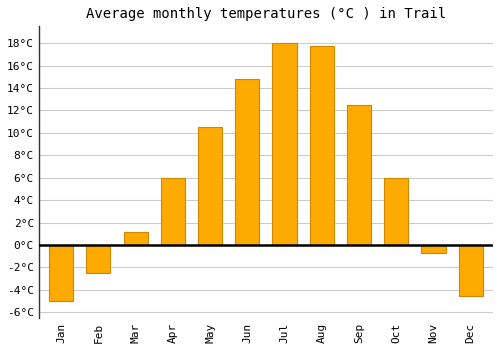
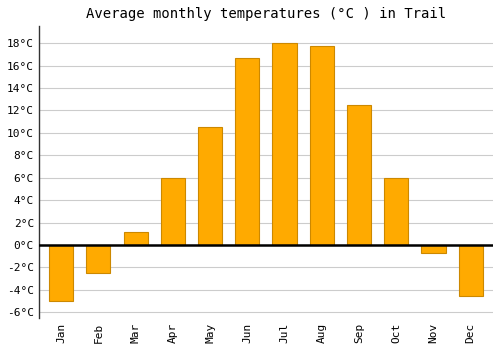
Jun: 14.8°C -> 16.7°C
